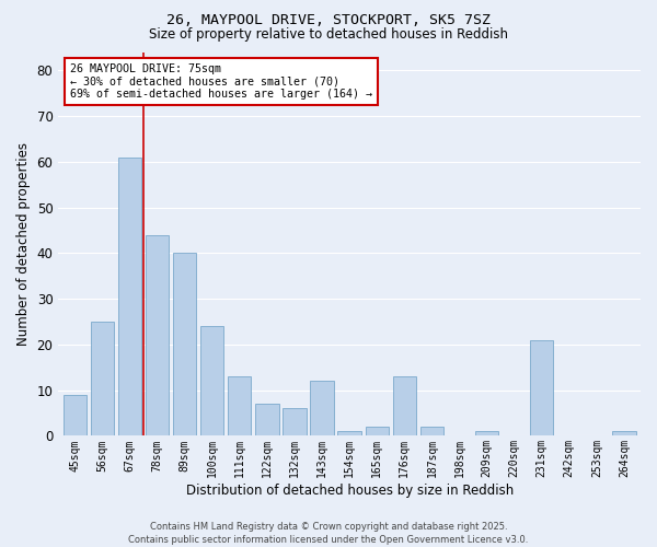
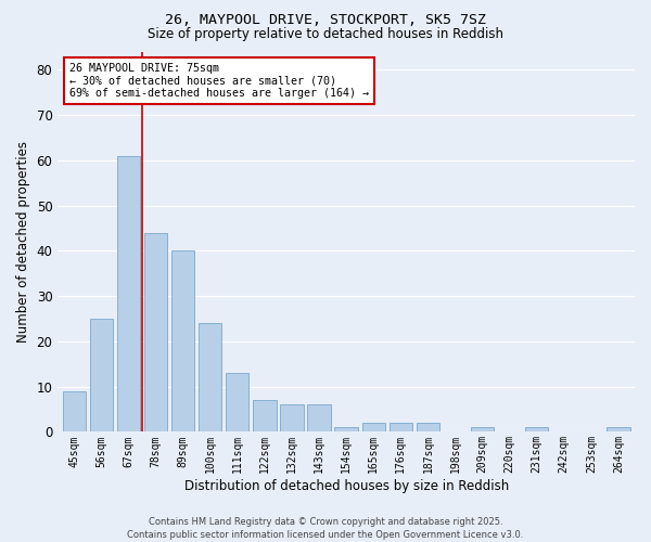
143sqm: 12 -> 6
176sqm: 13 -> 2
231sqm: 21 -> 1
